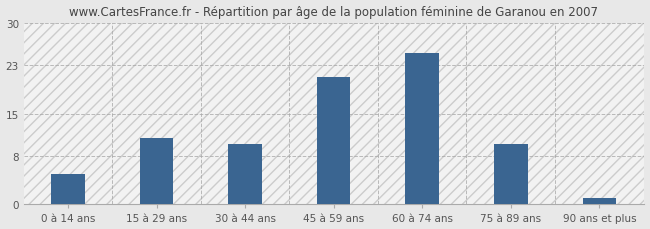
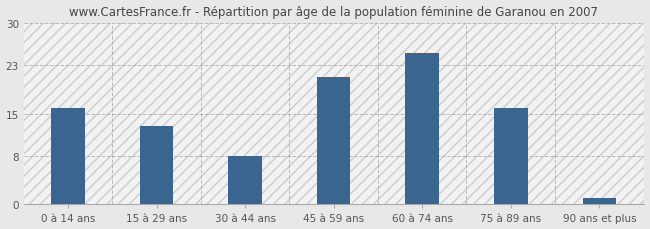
0 à 14 ans: 5 -> 16
15 à 29 ans: 11 -> 13
30 à 44 ans: 10 -> 8
75 à 89 ans: 10 -> 16
